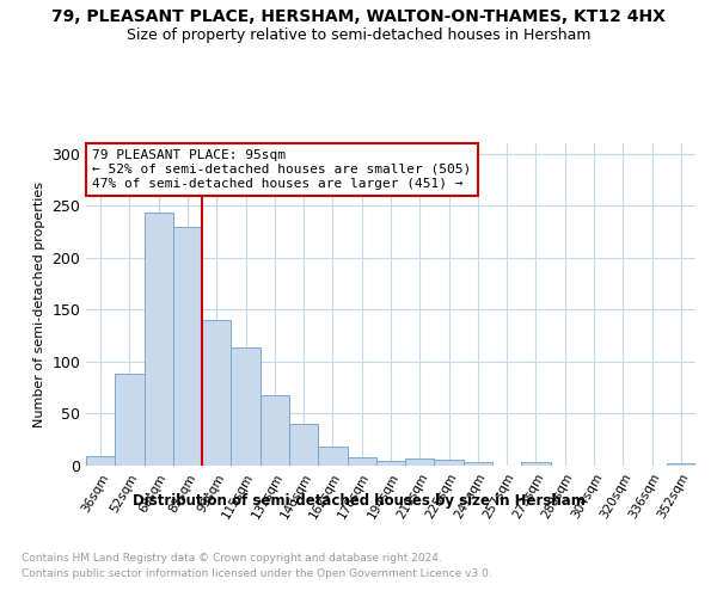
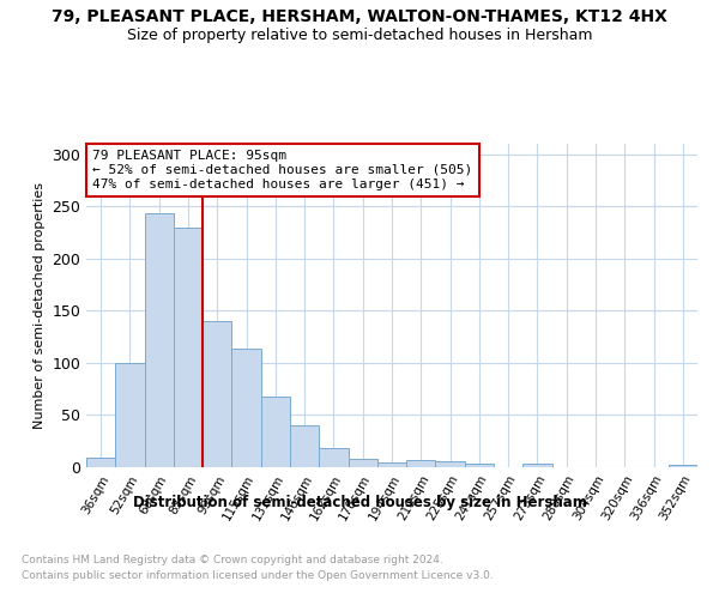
52sqm: 88 -> 100
